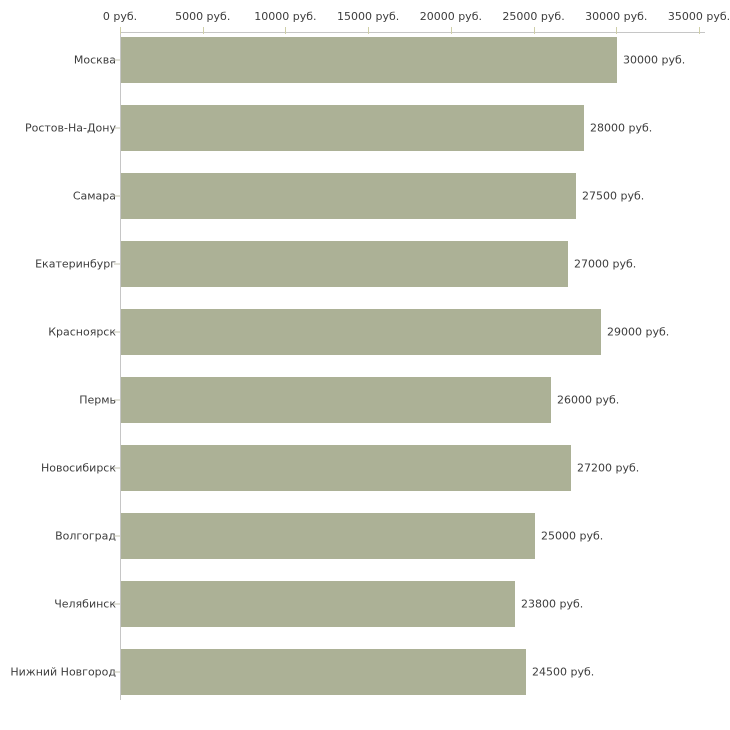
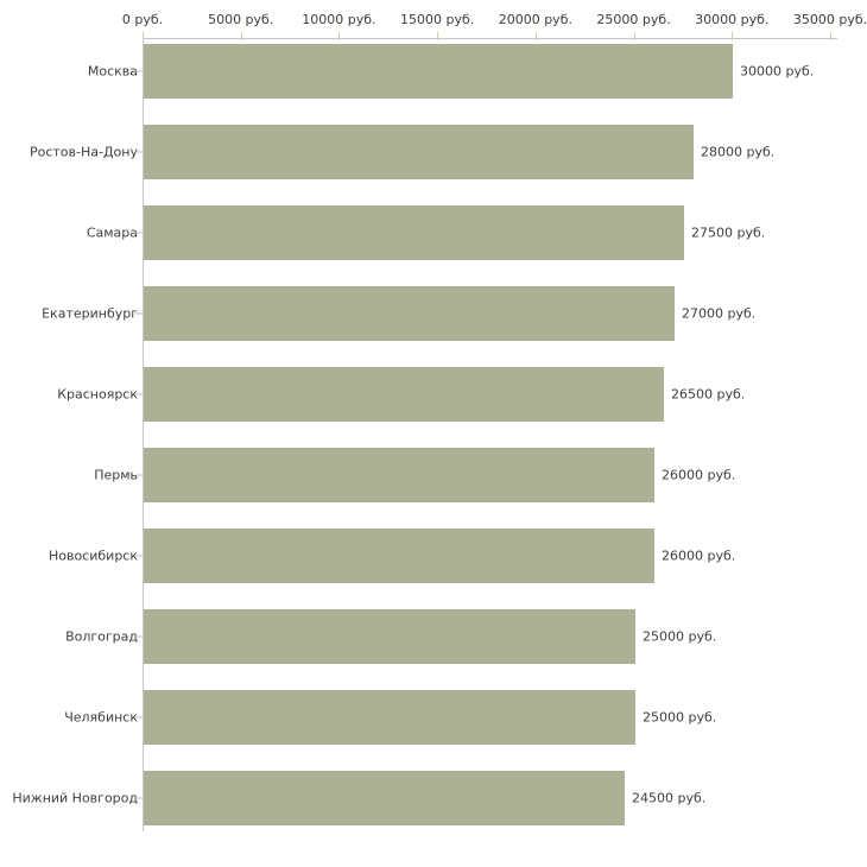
Красноярск: 29000 -> 26500
Новосибирск: 27200 -> 26000
Челябинск: 23800 -> 25000
